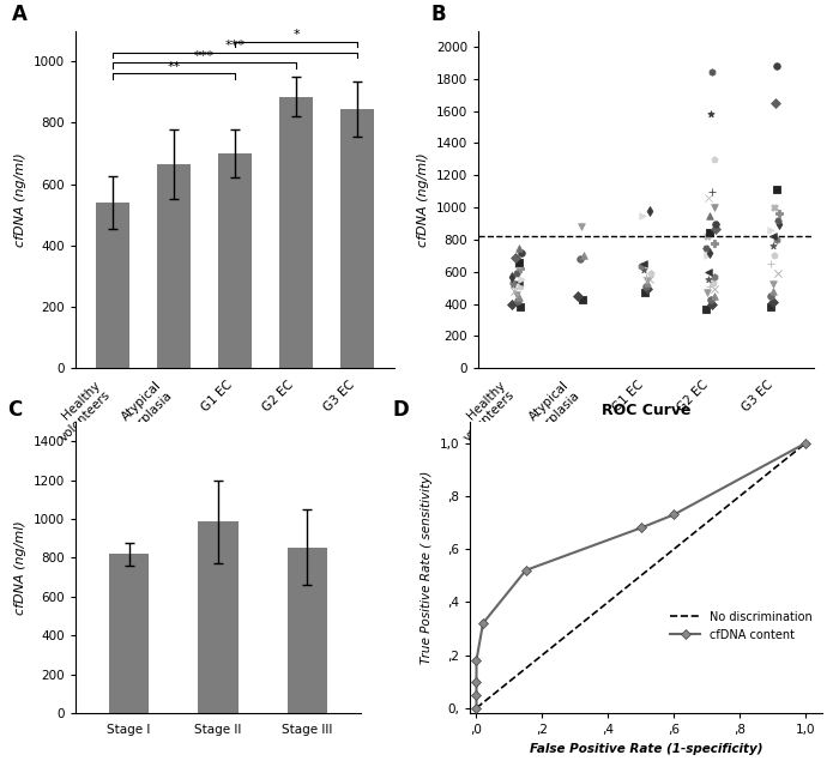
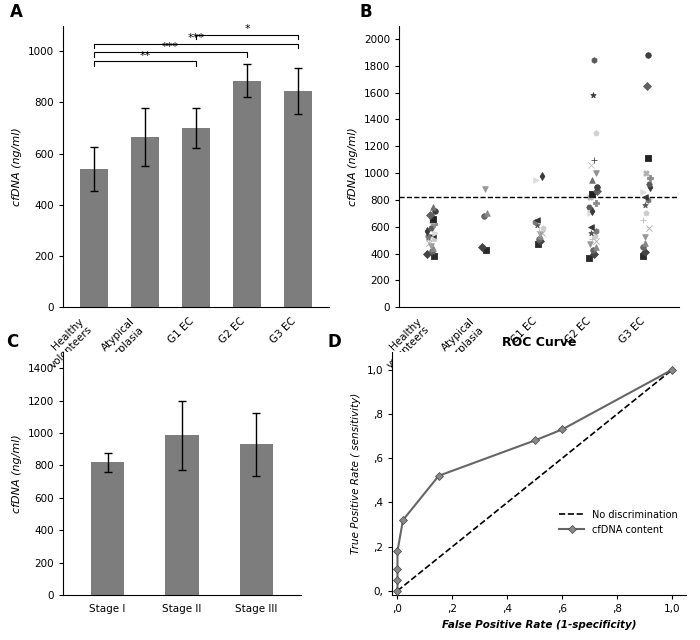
Stage III: 860 -> 930
